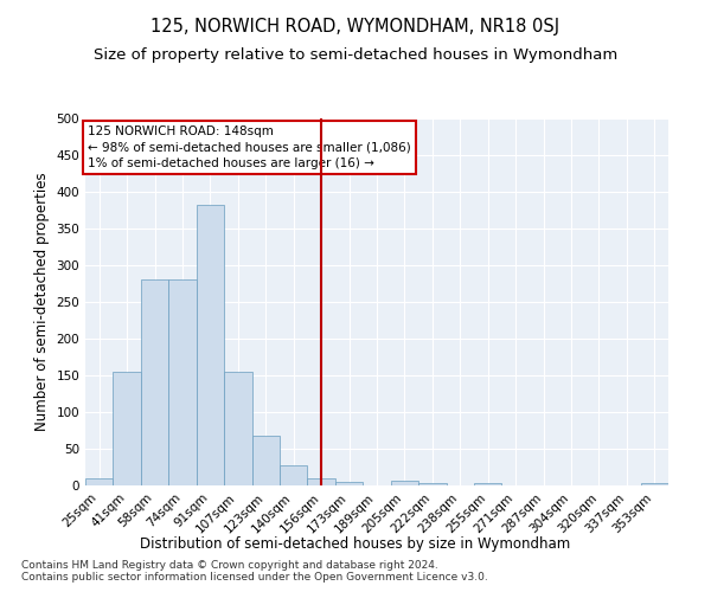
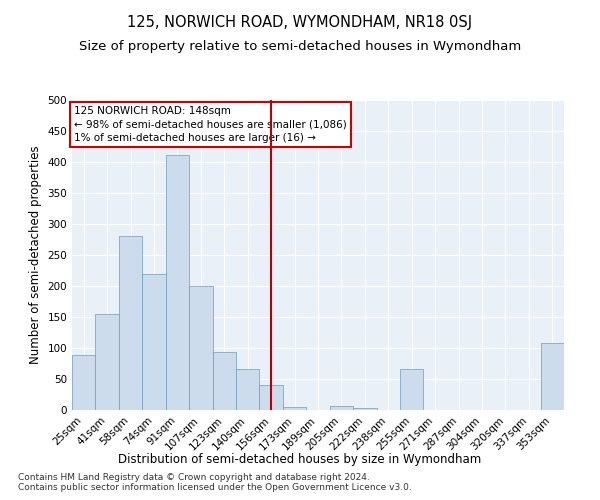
25sqm: 10 -> 88
74sqm: 280 -> 220
91sqm: 383 -> 412
107sqm: 155 -> 200
123sqm: 68 -> 94
140sqm: 28 -> 66
156sqm: 10 -> 40
255sqm: 3 -> 66
353sqm: 3 -> 108
